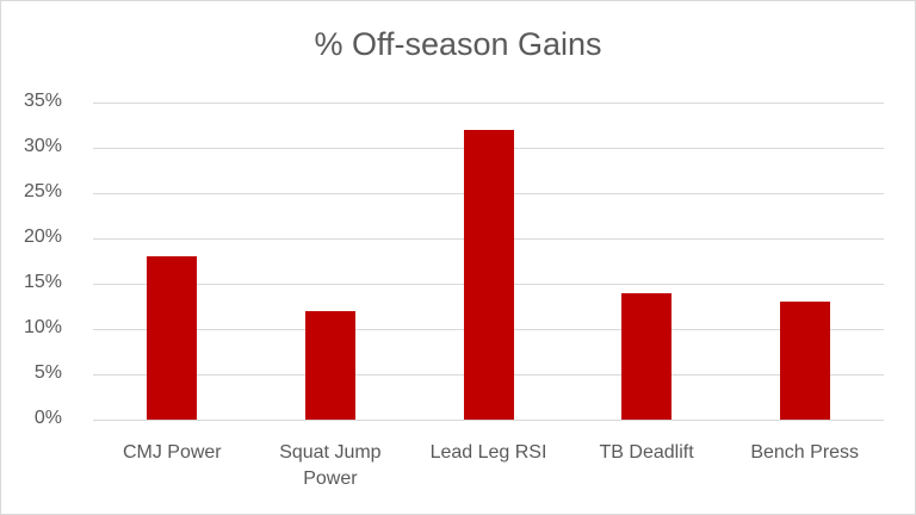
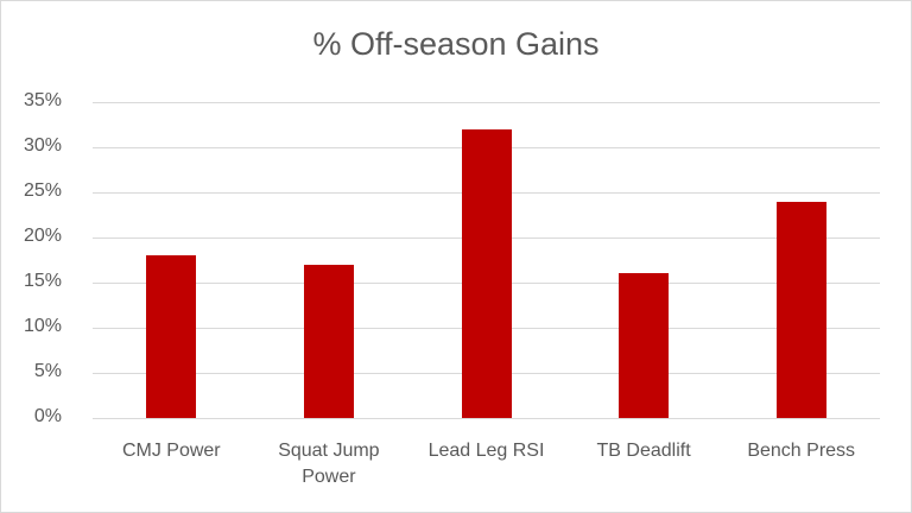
Squat Jump Power: 12% -> 17%
TB Deadlift: 14% -> 16%
Bench Press: 13% -> 24%
